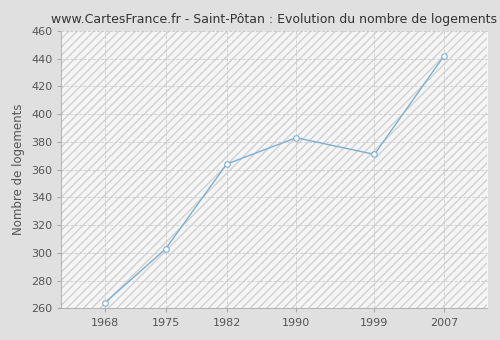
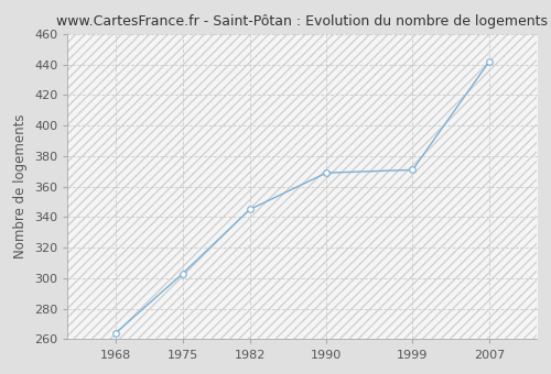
1982: 364 -> 345
1990: 383 -> 369
